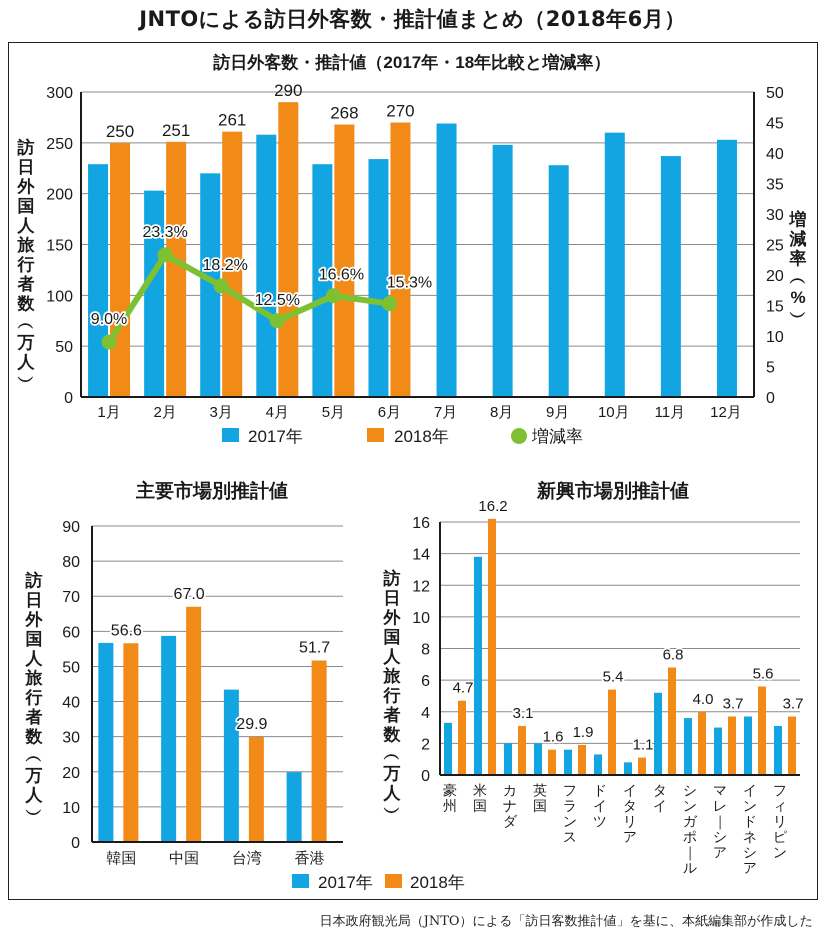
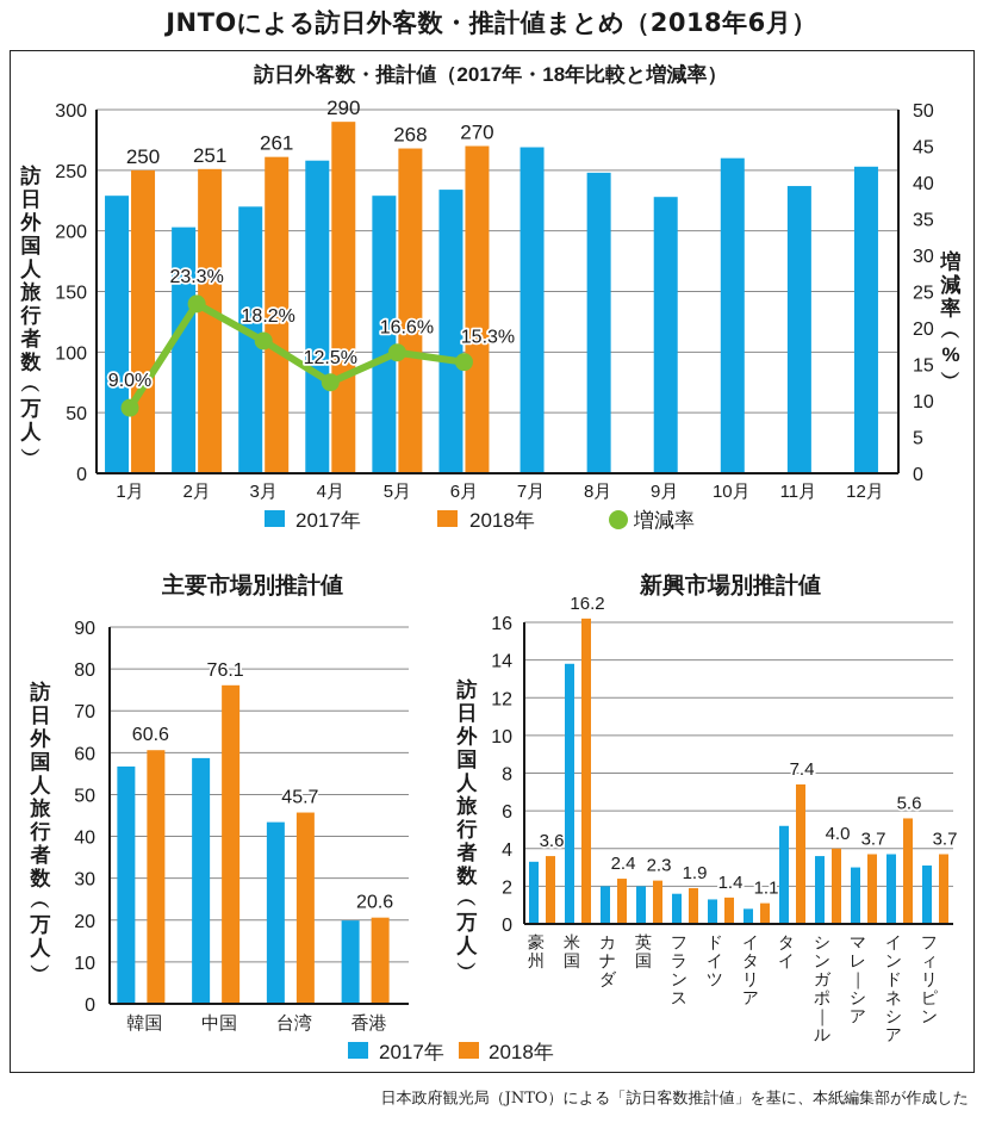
主要市場別推計値/2018年/韓国: 56.6 -> 60.6
主要市場別推計値/2018年/中国: 67.0 -> 76.1
主要市場別推計値/2018年/台湾: 29.9 -> 45.7
主要市場別推計値/2018年/香港: 51.7 -> 20.6
新興市場別推計値/2018年/豪州: 4.7 -> 3.6
新興市場別推計値/2018年/カナダ: 3.1 -> 2.4
新興市場別推計値/2018年/英国: 1.6 -> 2.3
新興市場別推計値/2018年/ドイツ: 5.4 -> 1.4
新興市場別推計値/2018年/タイ: 6.8 -> 7.4
